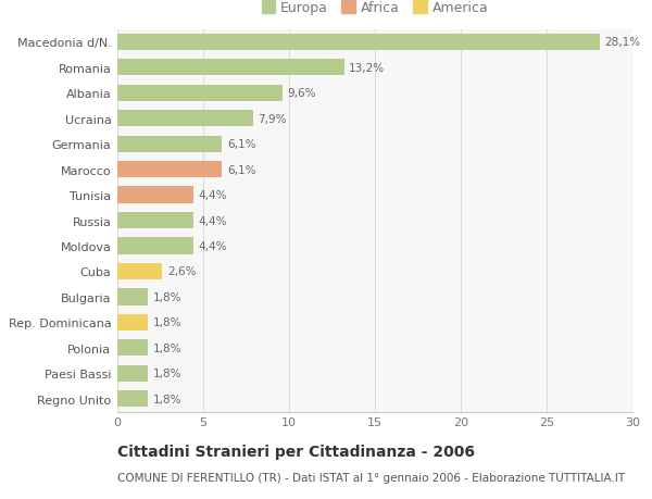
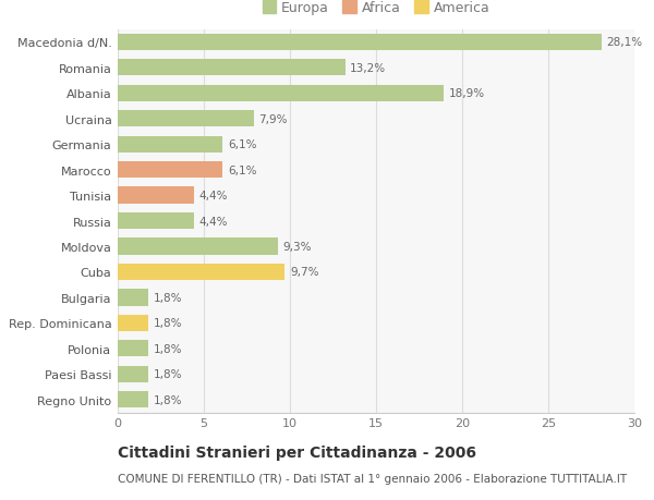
Albania: 9,6% -> 18,9%
Moldova: 4,4% -> 9,3%
Cuba: 2,6% -> 9,7%
